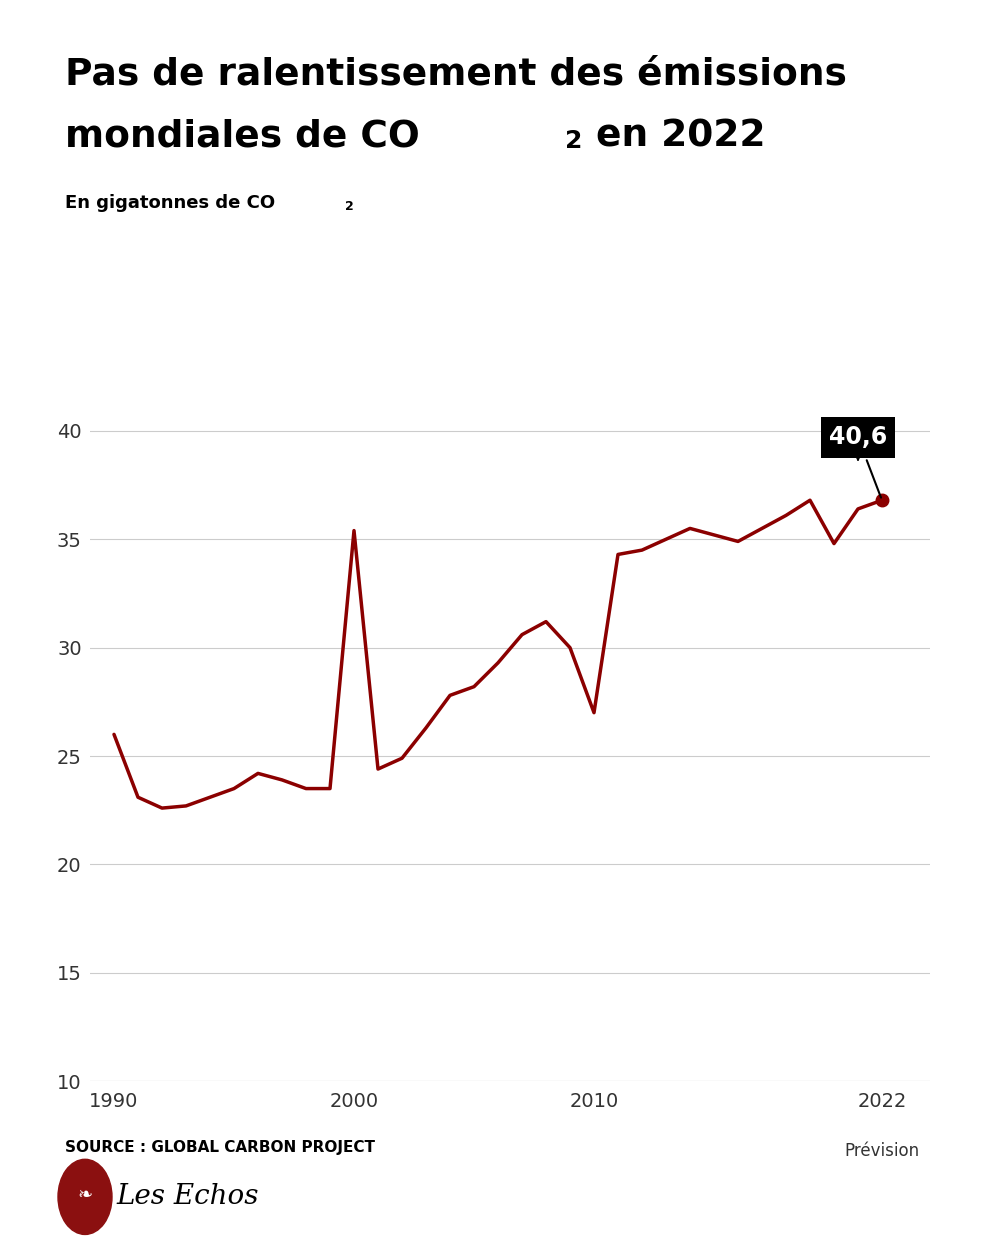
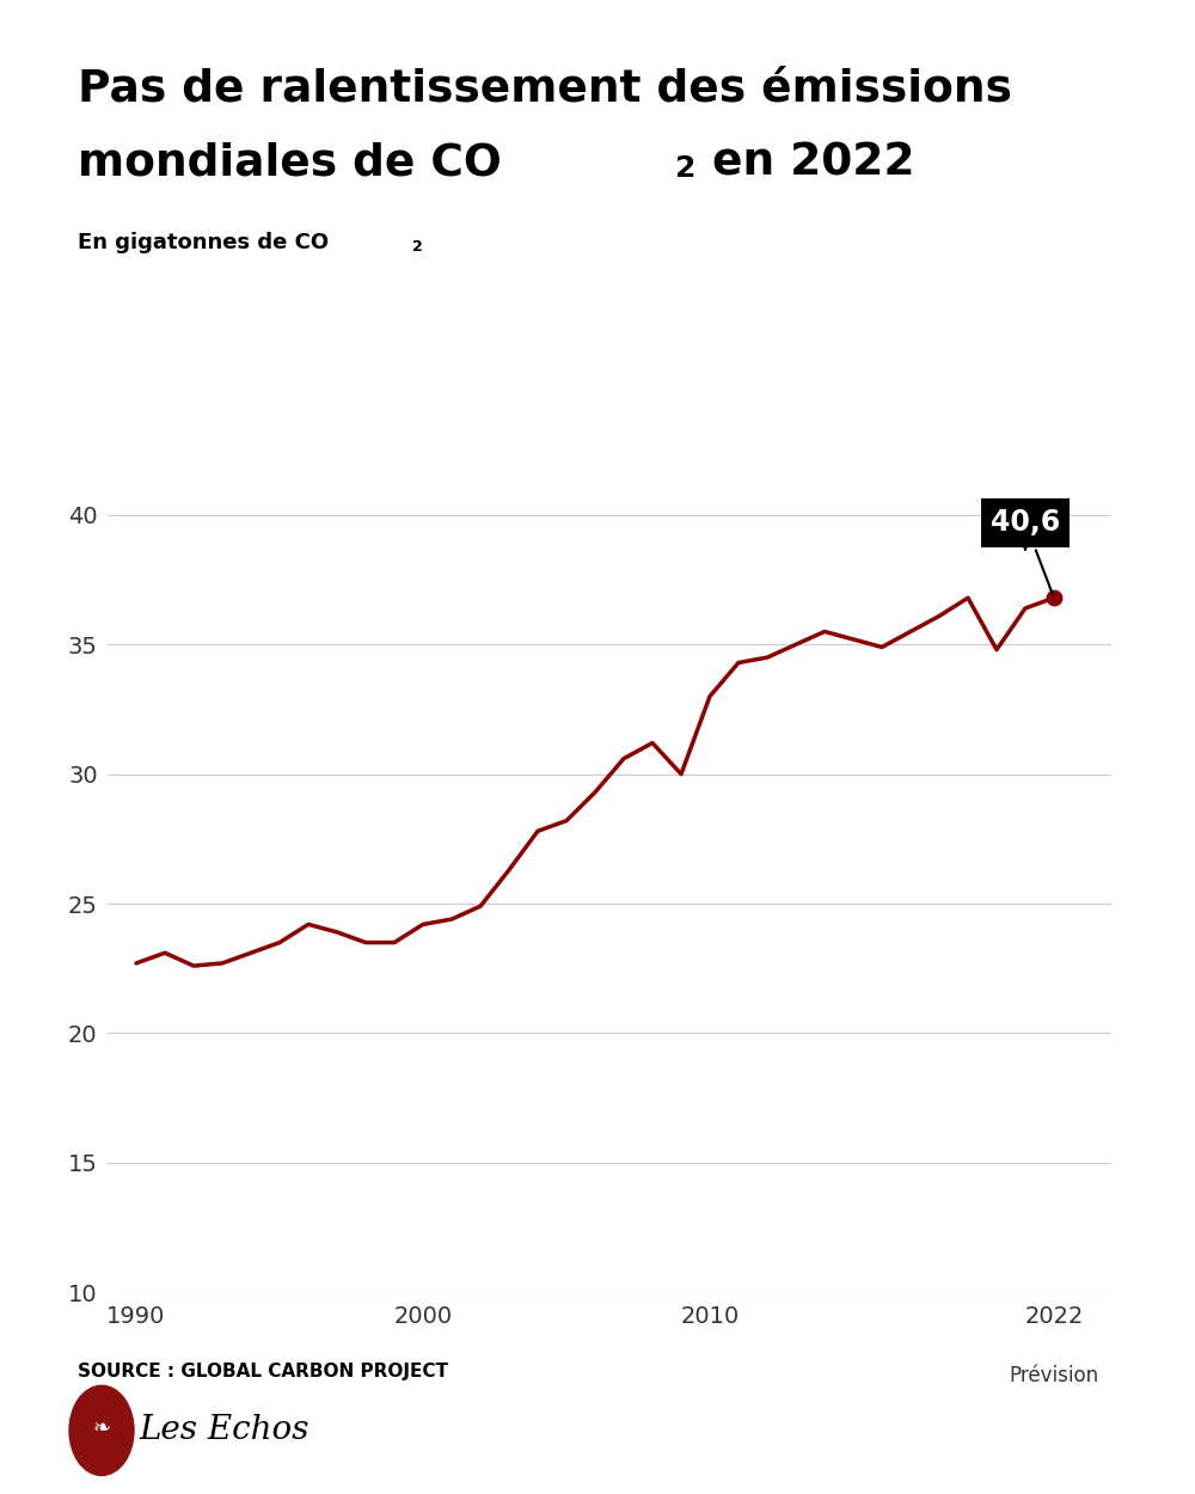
1990: 26.0 -> 22.7
2000: 35.4 -> 24.2
2010: 27.0 -> 33.0
